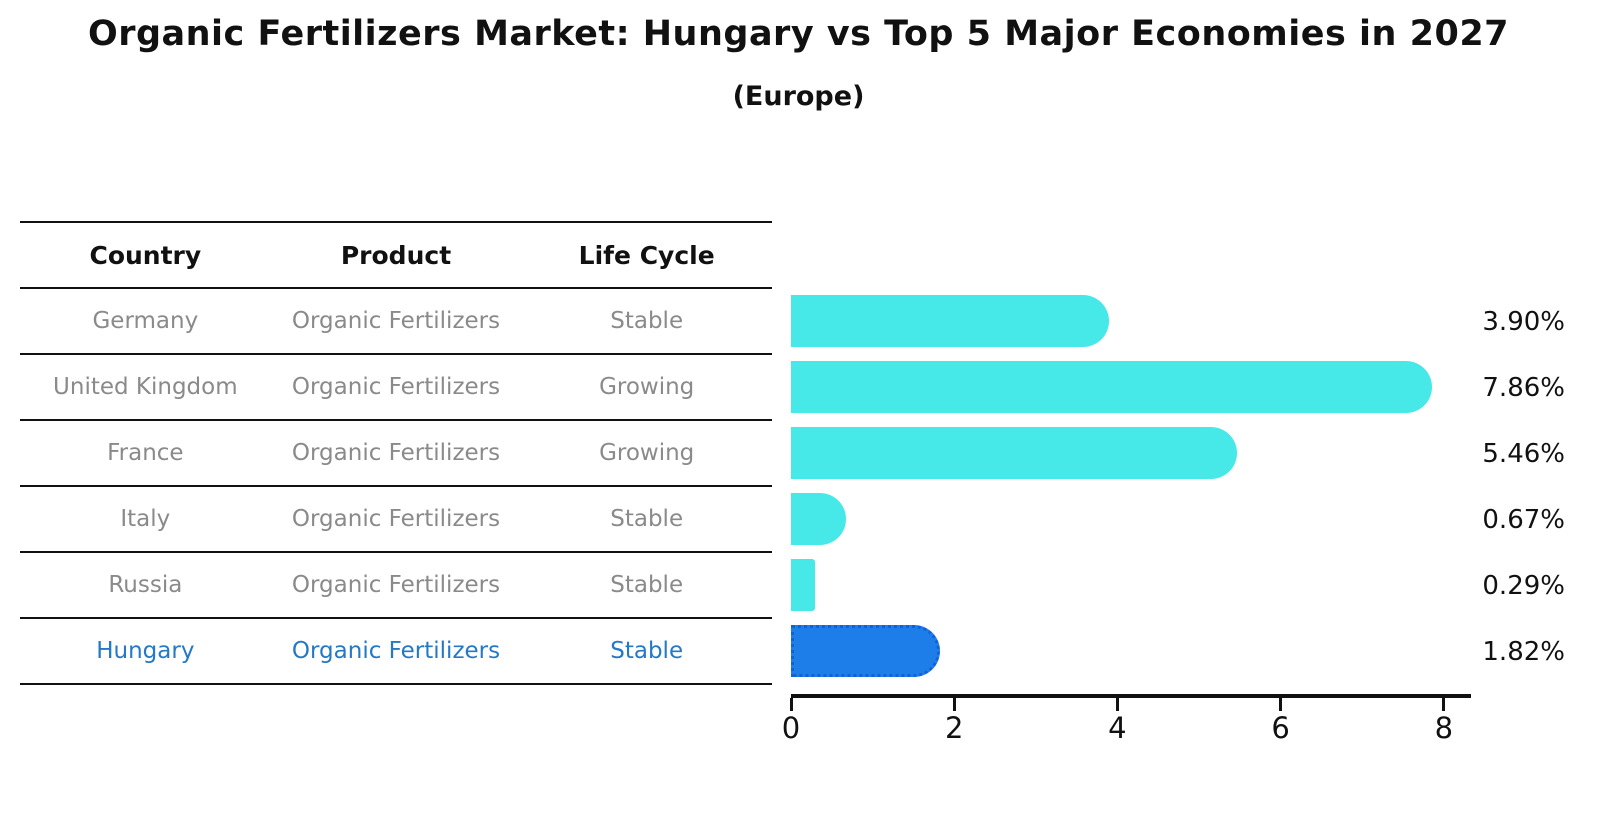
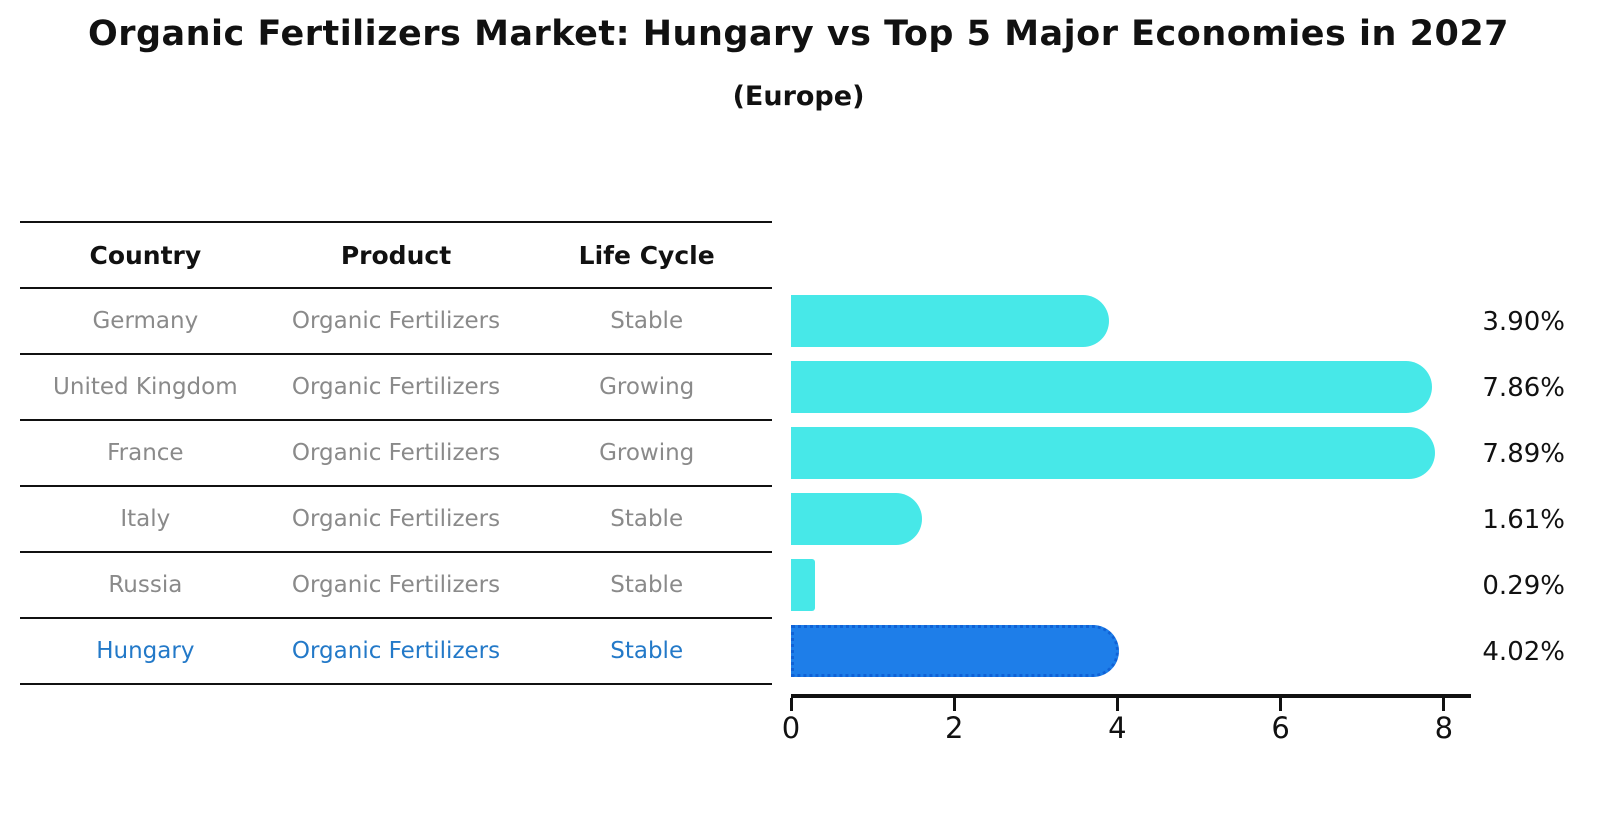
France: 5.46% -> 7.89%
Italy: 0.67% -> 1.61%
Hungary: 1.82% -> 4.02%
